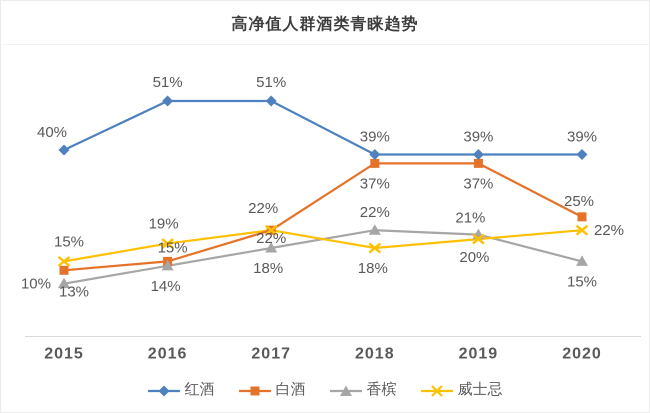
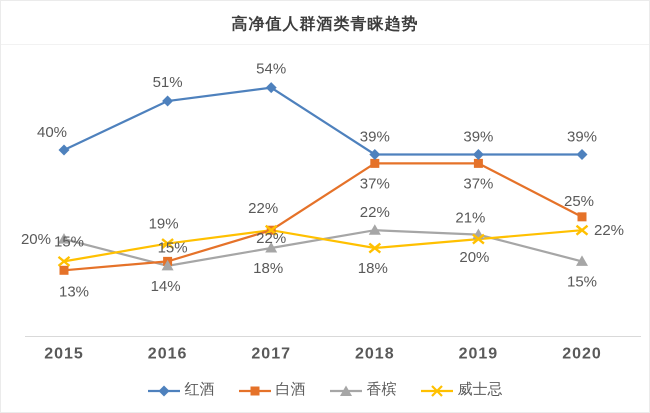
香槟/2015: 10% -> 20%
红酒/2017: 51% -> 54%
